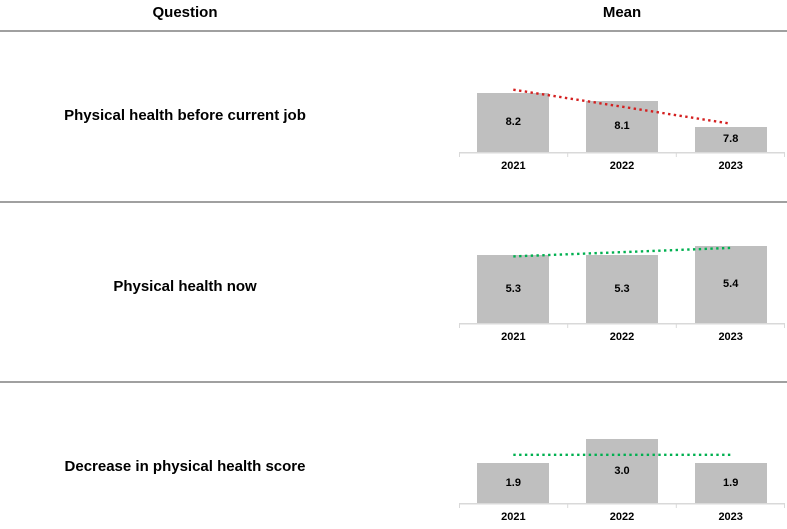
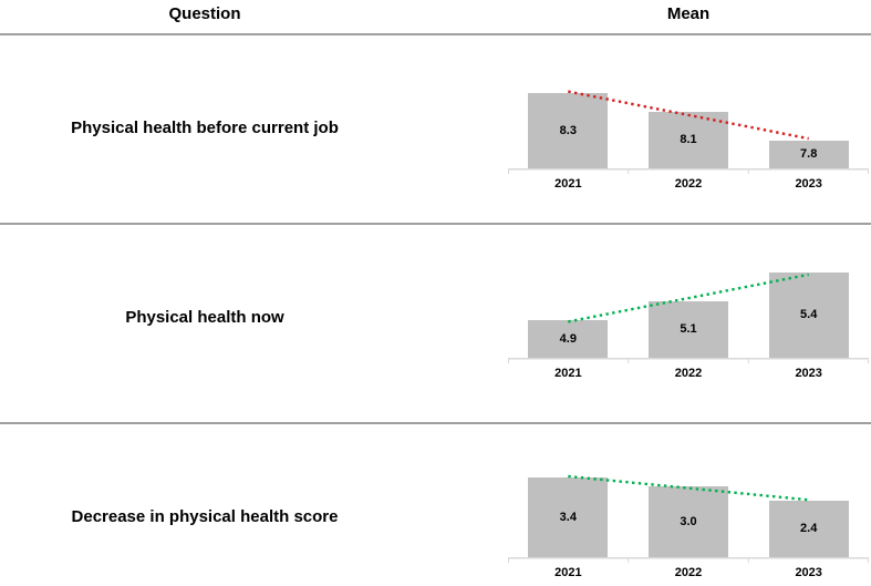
Physical health before current job/2021: 8.2 -> 8.3
Physical health now/2021: 5.3 -> 4.9
Physical health now/2022: 5.3 -> 5.1
Decrease in physical health score/2021: 1.9 -> 3.4
Decrease in physical health score/2023: 1.9 -> 2.4
